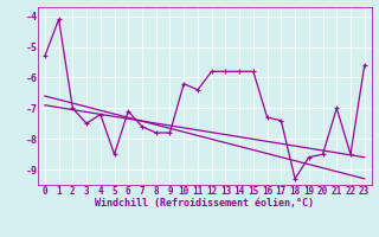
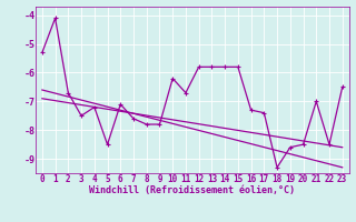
2: -7.0 -> -6.7
11: -6.4 -> -6.7
23: -5.6 -> -6.5
